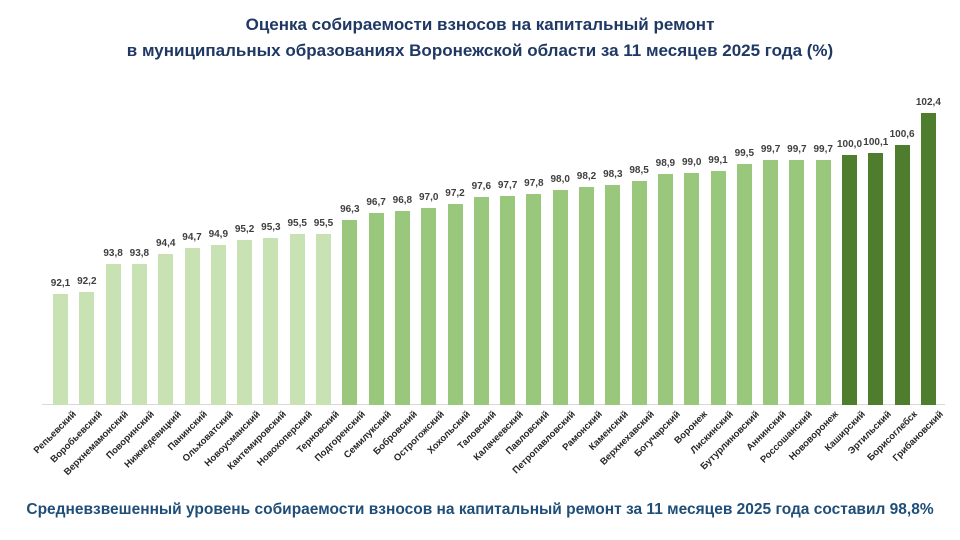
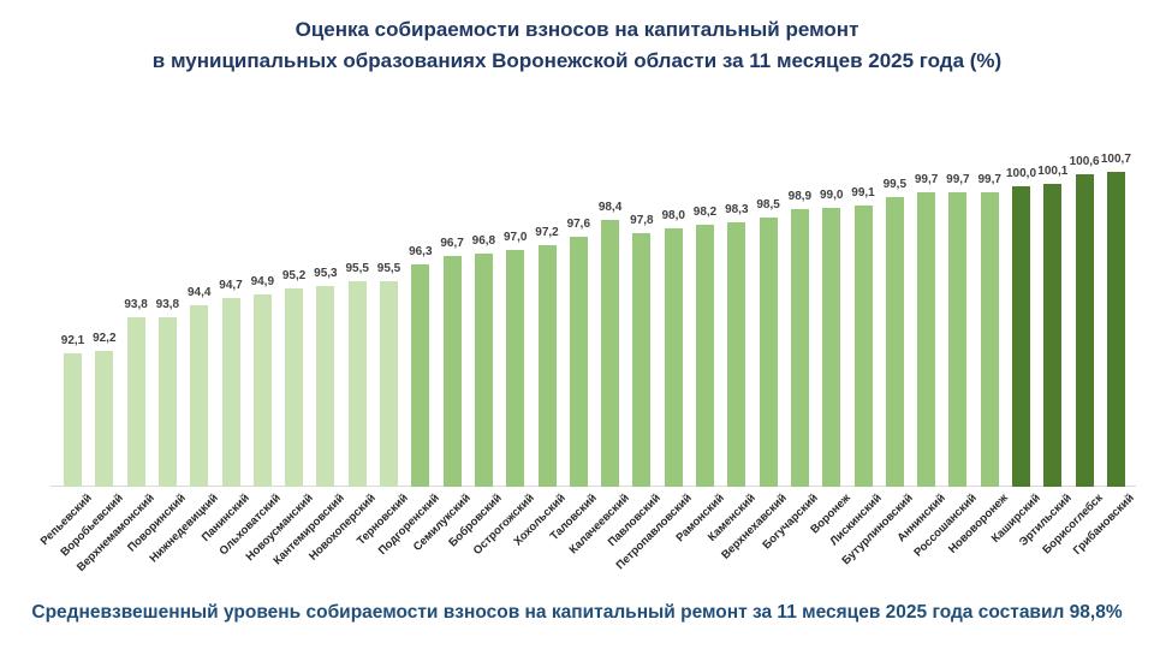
Калачеевский: 97,7 -> 98,4
Грибановский: 102,4 -> 100,7
